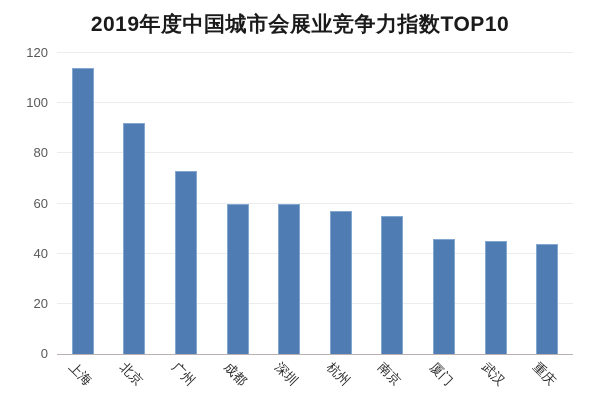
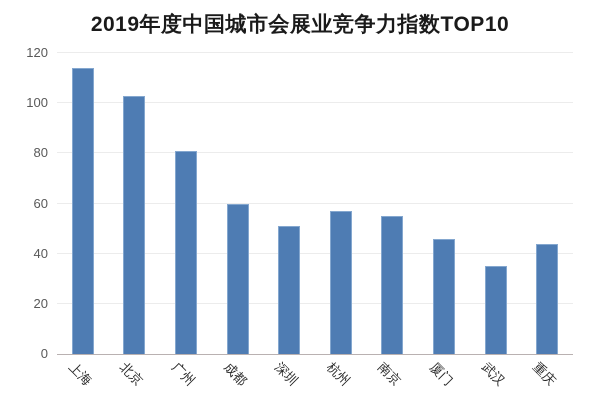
北京: 92 -> 103
广州: 73 -> 81
深圳: 60 -> 51
武汉: 45 -> 35
